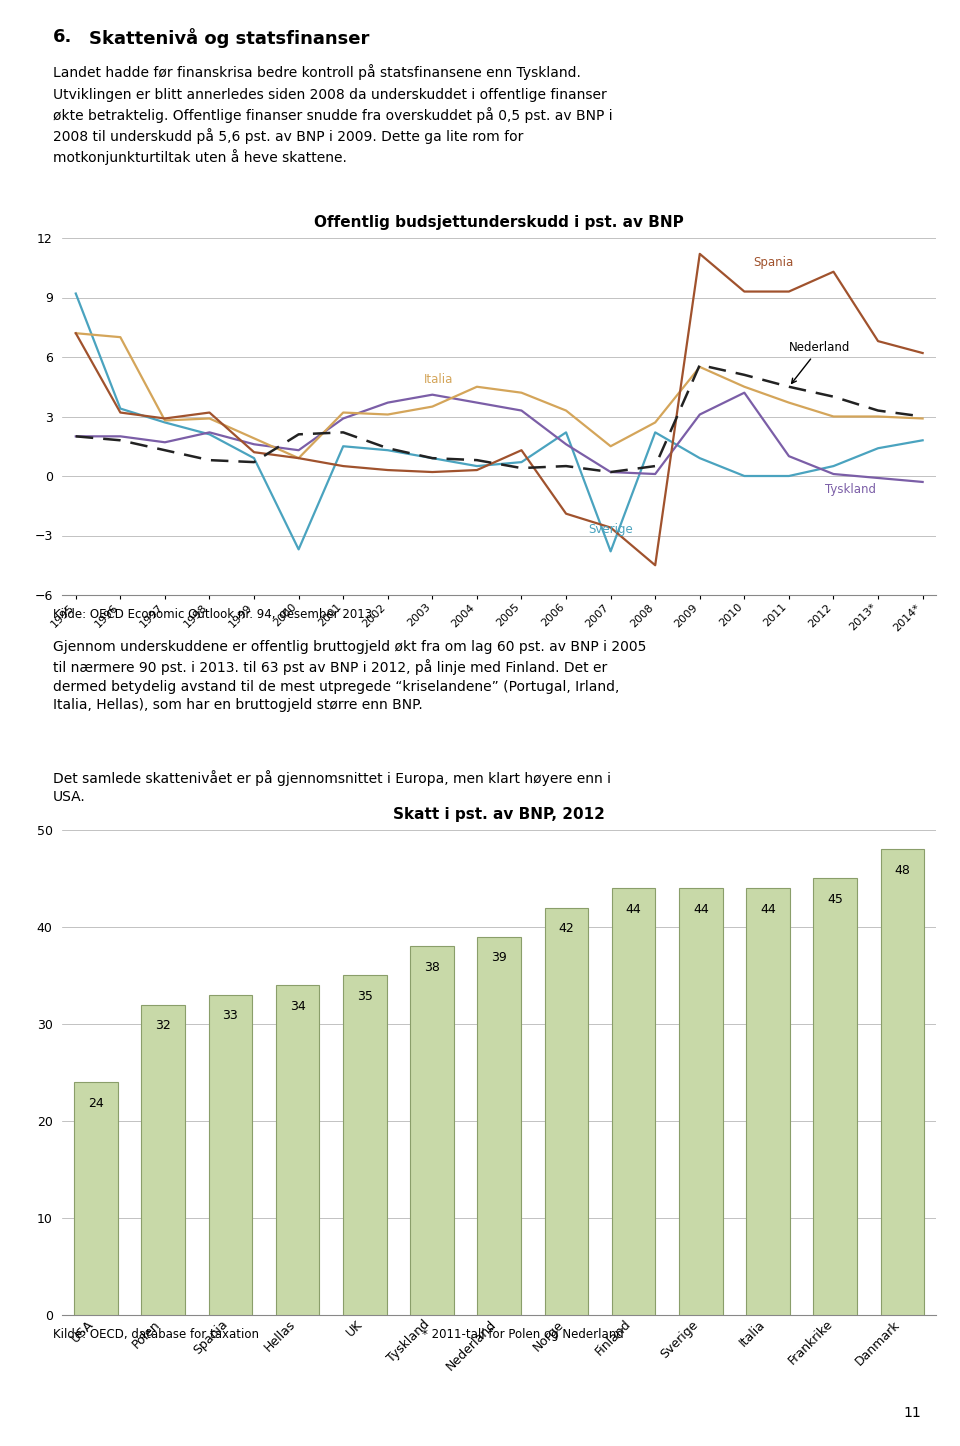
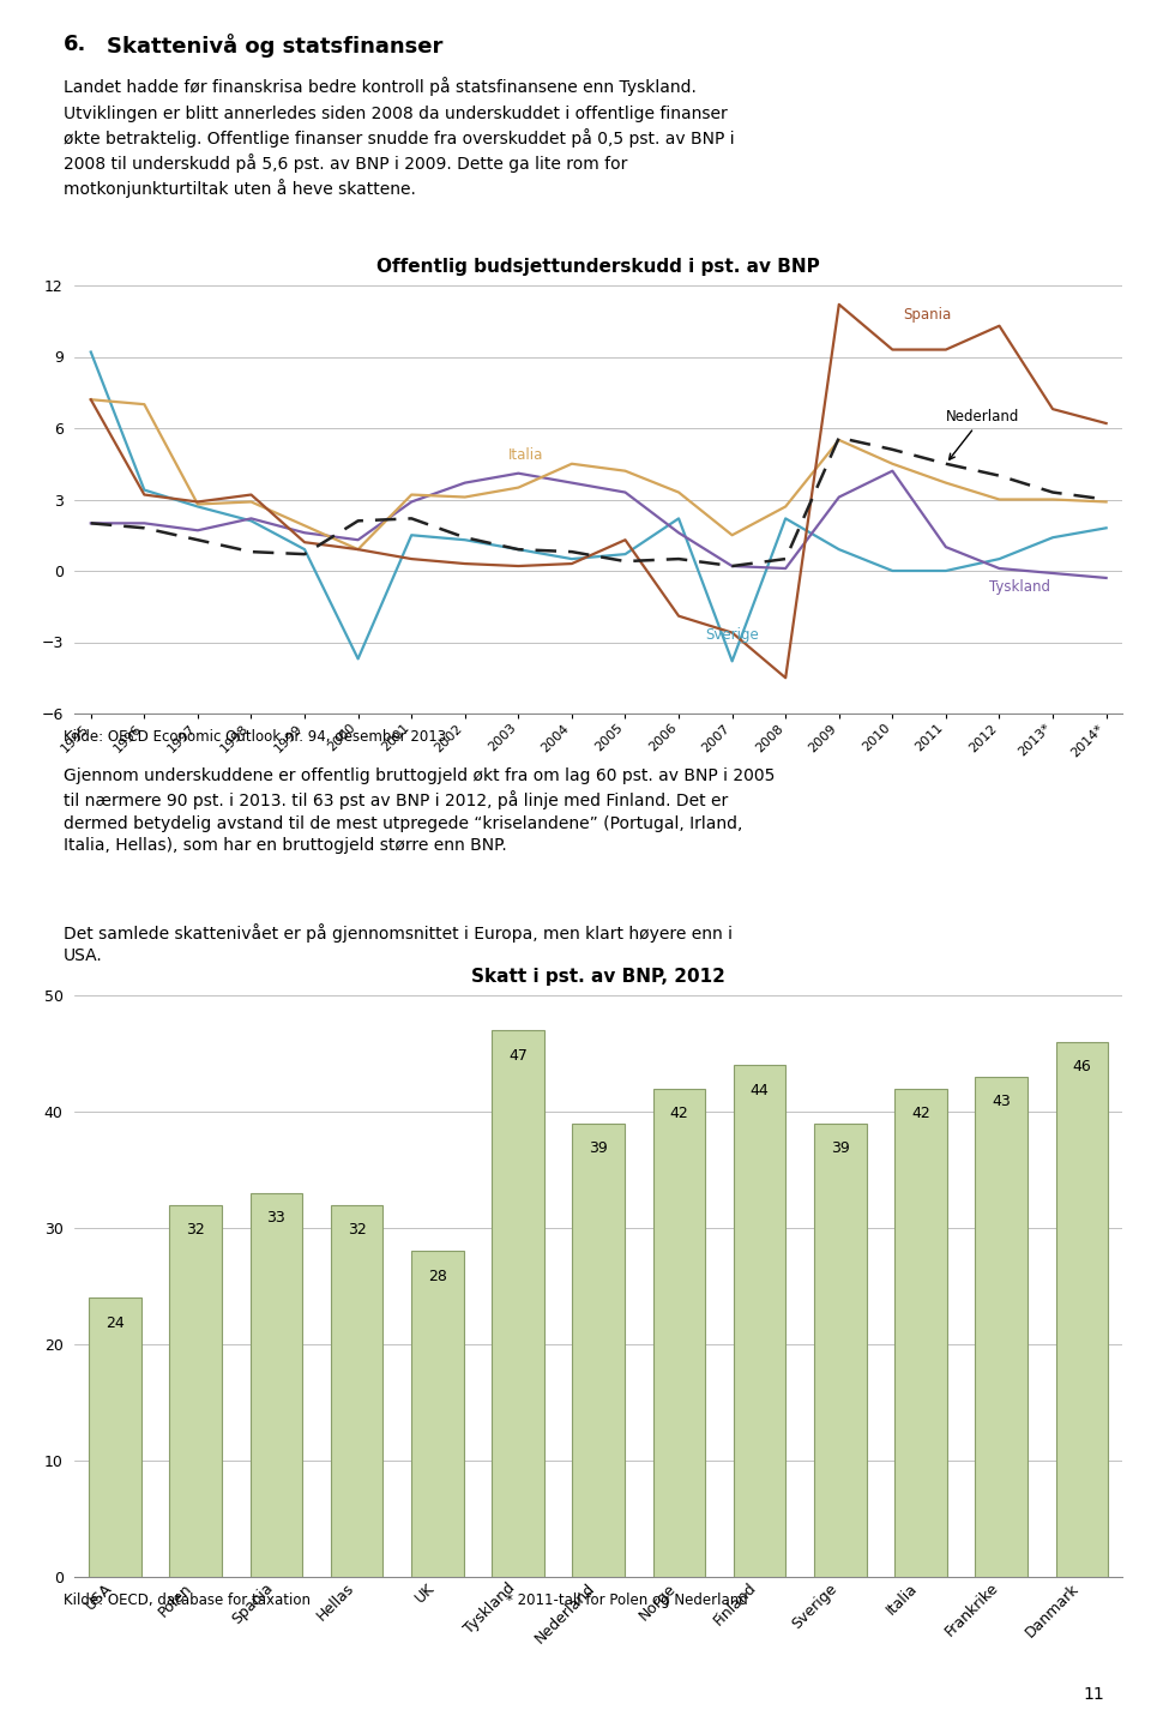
Skatt i pst. av BNP, 2012/Hellas: 34 -> 32
Skatt i pst. av BNP, 2012/UK: 35 -> 28
Skatt i pst. av BNP, 2012/Tyskland: 38 -> 47
Skatt i pst. av BNP, 2012/Sverige: 44 -> 39
Skatt i pst. av BNP, 2012/Italia: 44 -> 42
Skatt i pst. av BNP, 2012/Frankrike: 45 -> 43
Skatt i pst. av BNP, 2012/Danmark: 48 -> 46
